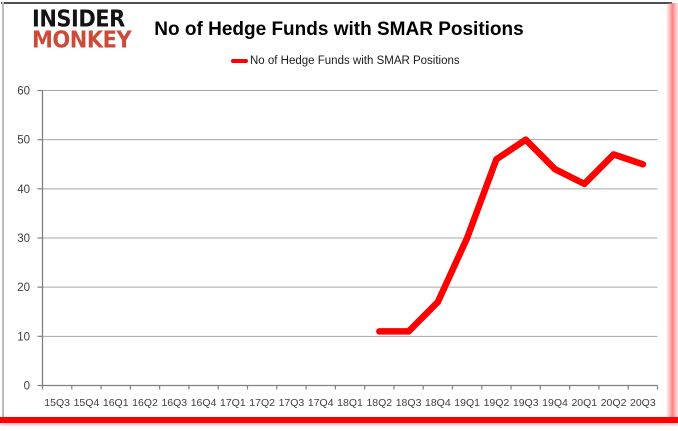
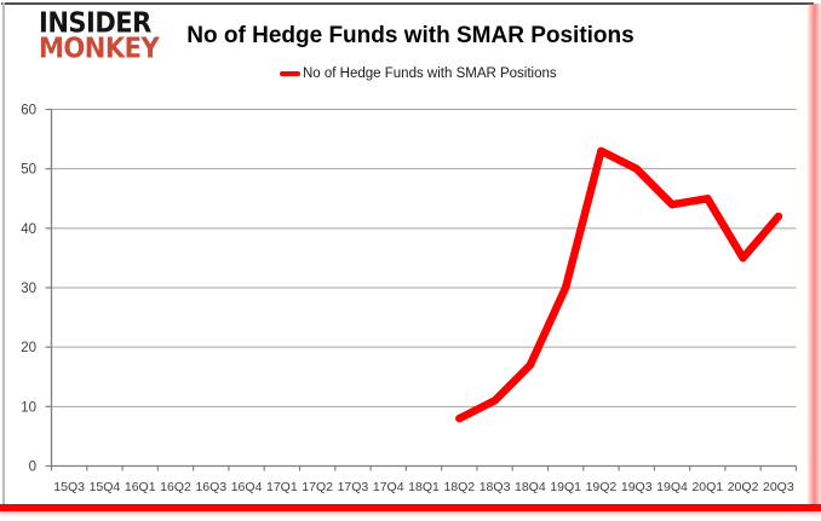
18Q2: 11 -> 8
19Q2: 46 -> 53
20Q1: 41 -> 45
20Q2: 47 -> 35
20Q3: 45 -> 42
